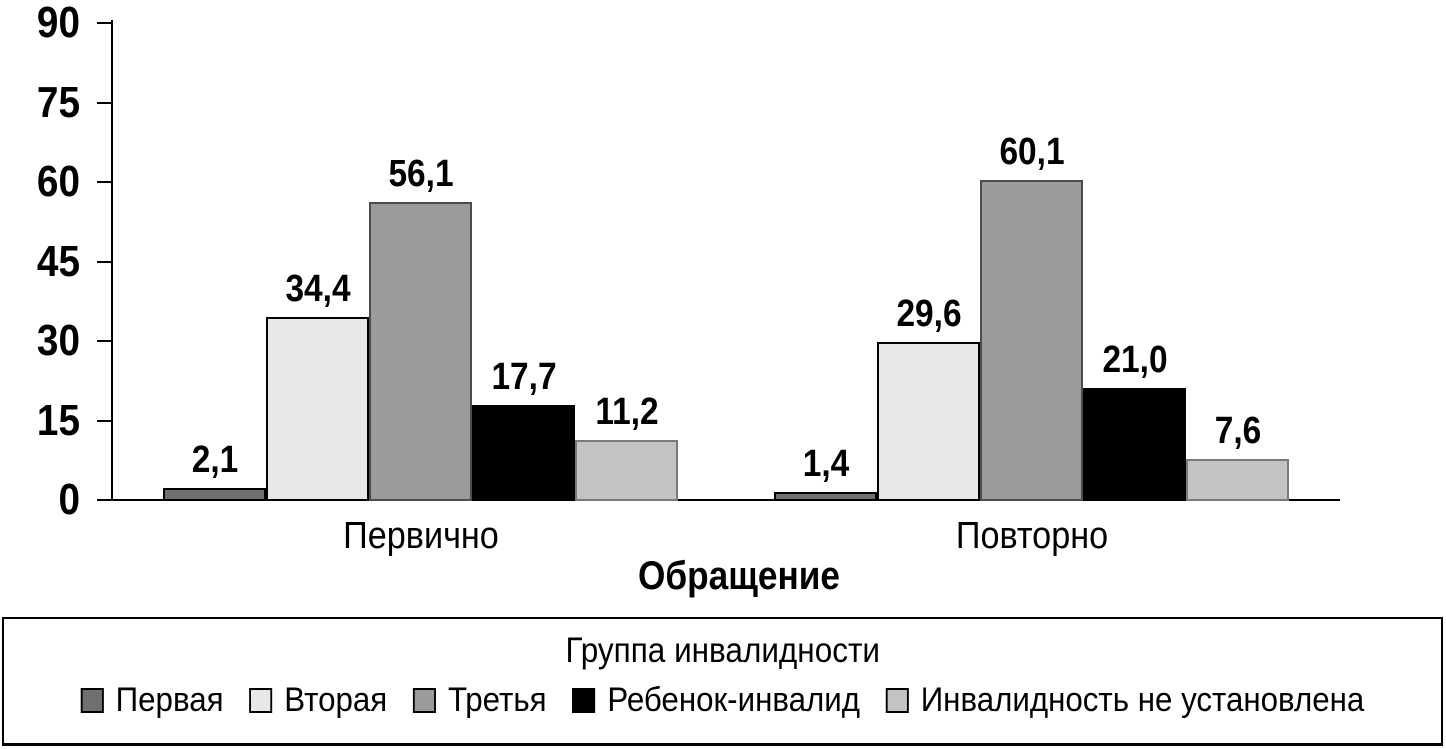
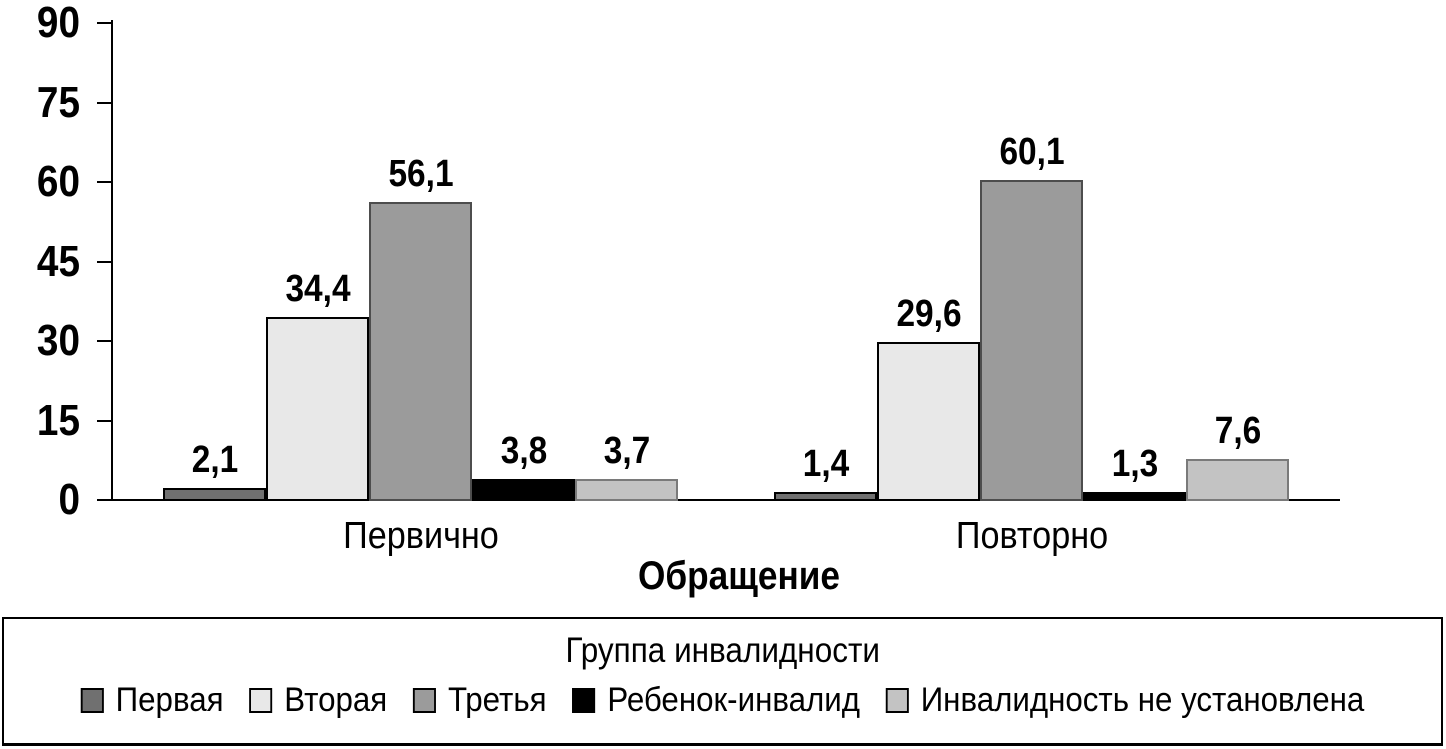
Ребенок-инвалид/Первично: 17,7 -> 3,8
Инвалидность не установлена/Первично: 11,2 -> 3,7
Ребенок-инвалид/Повторно: 21,0 -> 1,3
